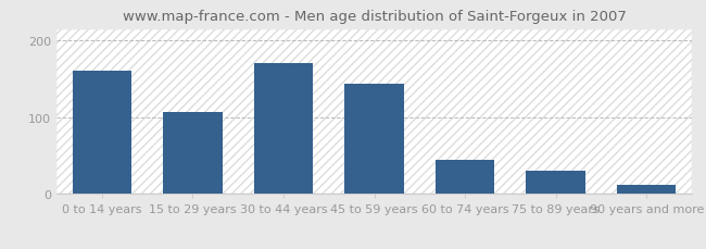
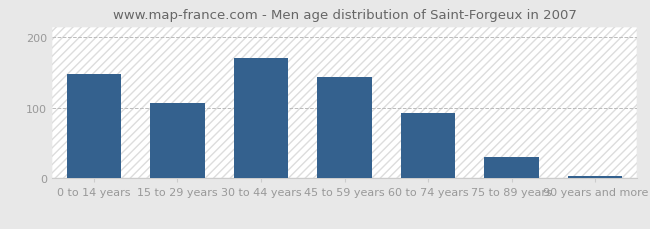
0 to 14 years: 160 -> 148
60 to 74 years: 44 -> 93
90 years and more: 12 -> 3
